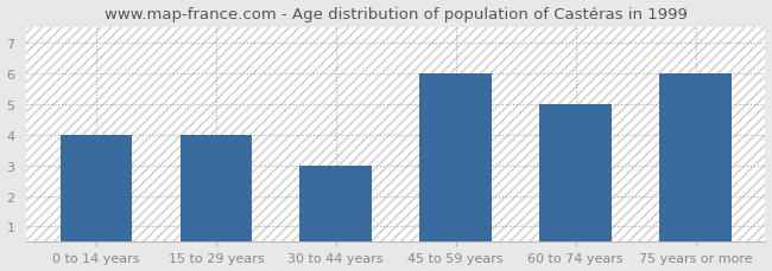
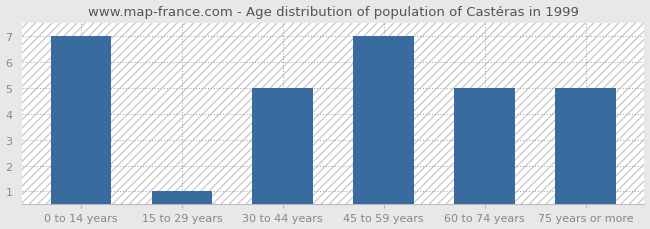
0 to 14 years: 4 -> 7
15 to 29 years: 4 -> 1
30 to 44 years: 3 -> 5
45 to 59 years: 6 -> 7
75 years or more: 6 -> 5
